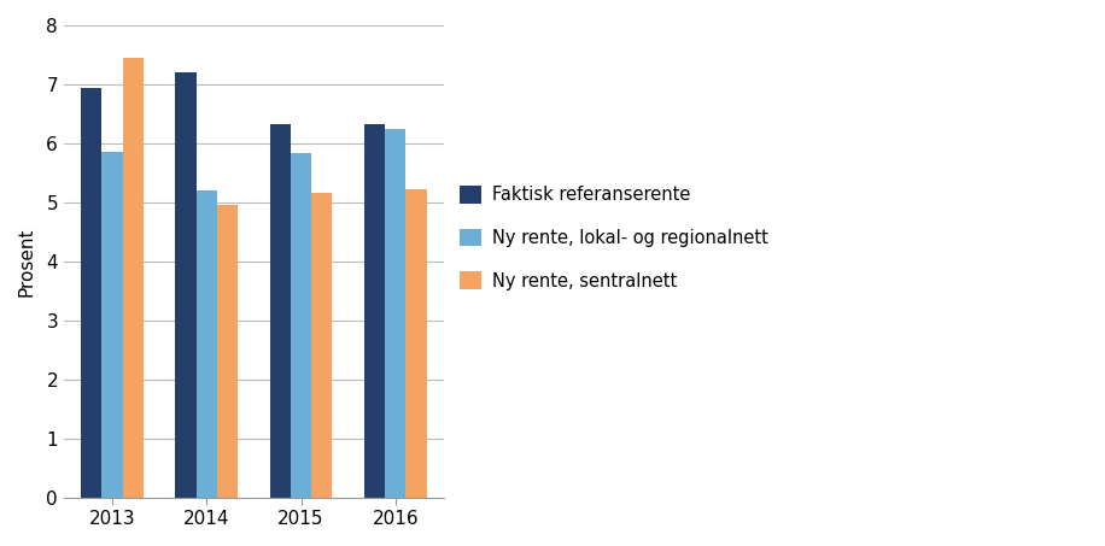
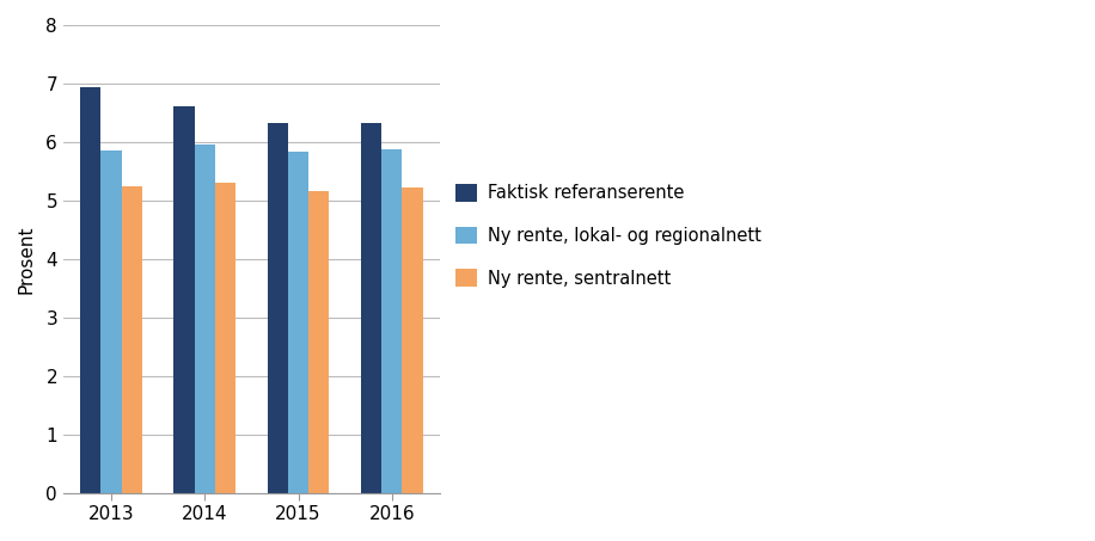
Ny rente, sentralnett/2013: 7.45 -> 5.24
Faktisk referanserente/2014: 7.20 -> 6.62
Ny rente, lokal- og regionalnett/2014: 5.20 -> 5.96
Ny rente, sentralnett/2014: 4.95 -> 5.31
Ny rente, lokal- og regionalnett/2016: 6.25 -> 5.87
